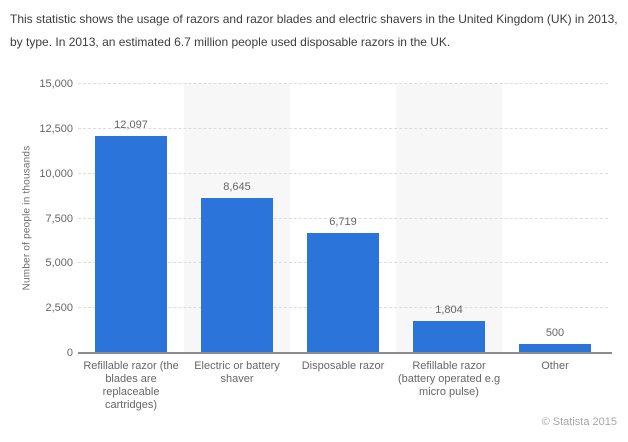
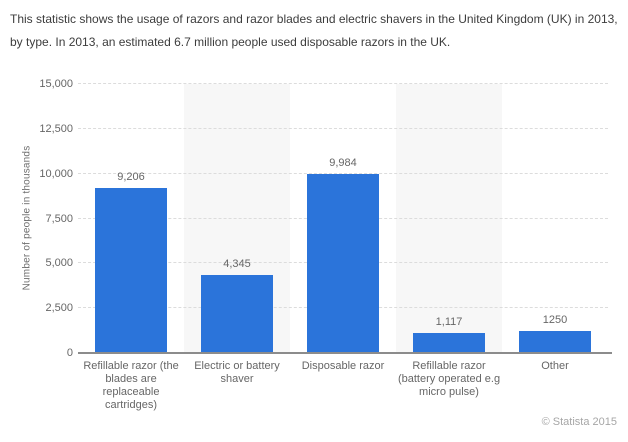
Refillable razor (the blades are replaceable cartridges): 12,097 -> 9,206
Electric or battery shaver: 8,645 -> 4,345
Disposable razor: 6,719 -> 9,984
Refillable razor (battery operated e.g micro pulse): 1,804 -> 1,117
Other: 500 -> 1250
